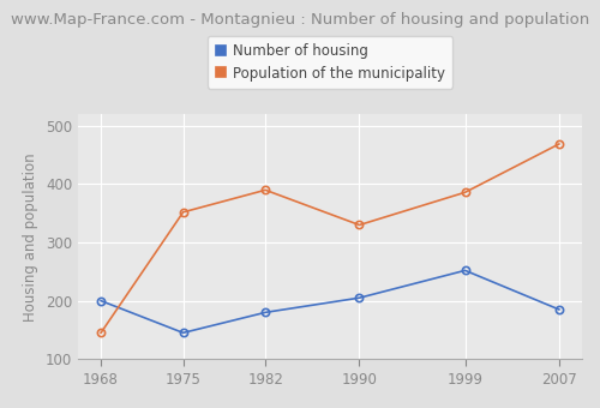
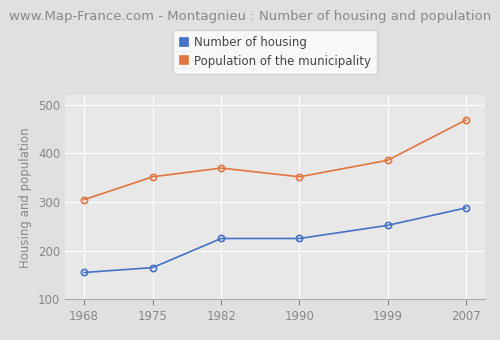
Number of housing/1968: 200 -> 155
Population of the municipality/1968: 145 -> 305
Number of housing/1975: 145 -> 165
Number of housing/1982: 180 -> 225
Population of the municipality/1982: 390 -> 370
Number of housing/1990: 205 -> 225
Population of the municipality/1990: 330 -> 352
Number of housing/2007: 185 -> 288
